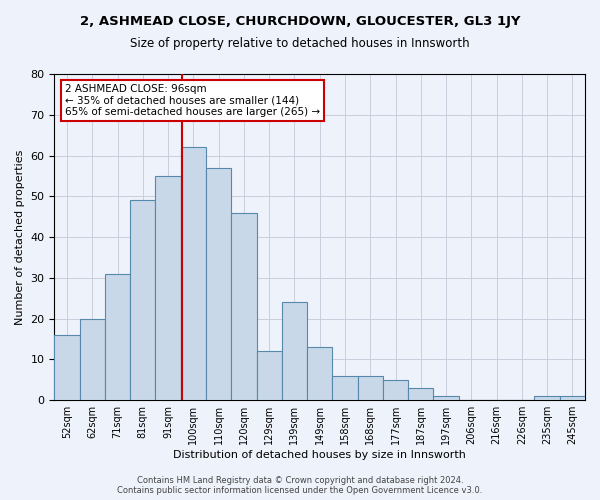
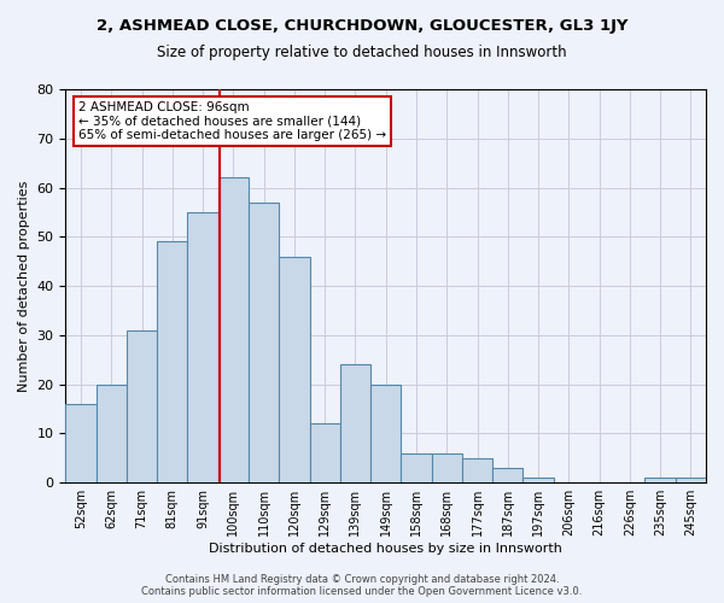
149sqm: 13 -> 20
